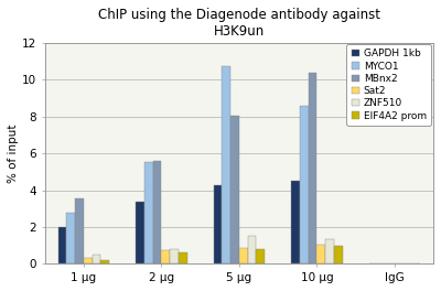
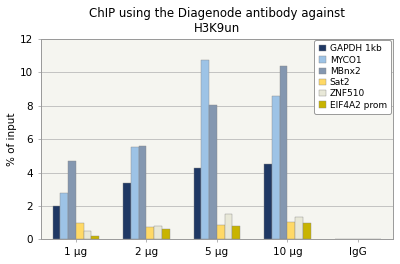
MBnx2/1 μg: 3.5 -> 4.7
Sat2/1 μg: 0.3 -> 1.0
